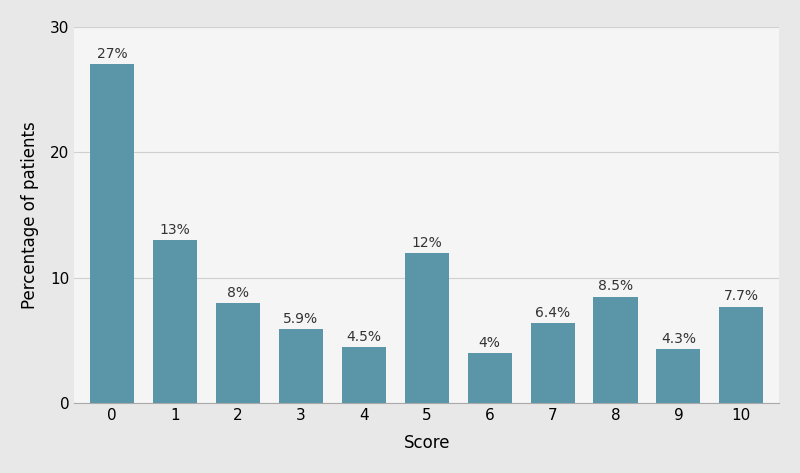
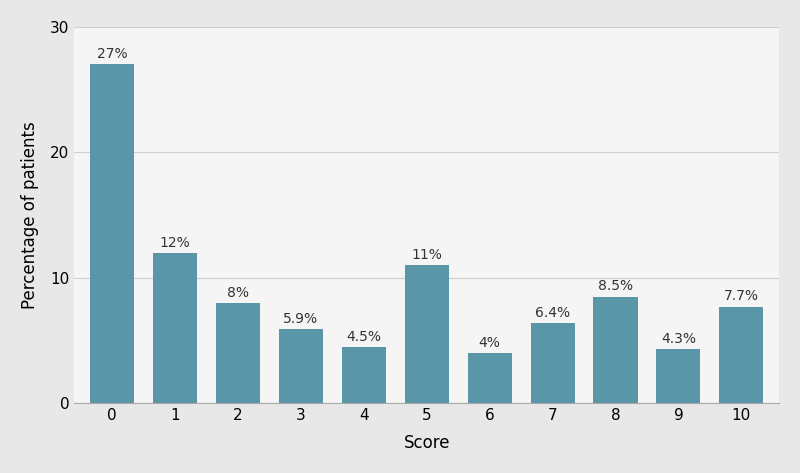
1: 13% -> 12%
5: 12% -> 11%
